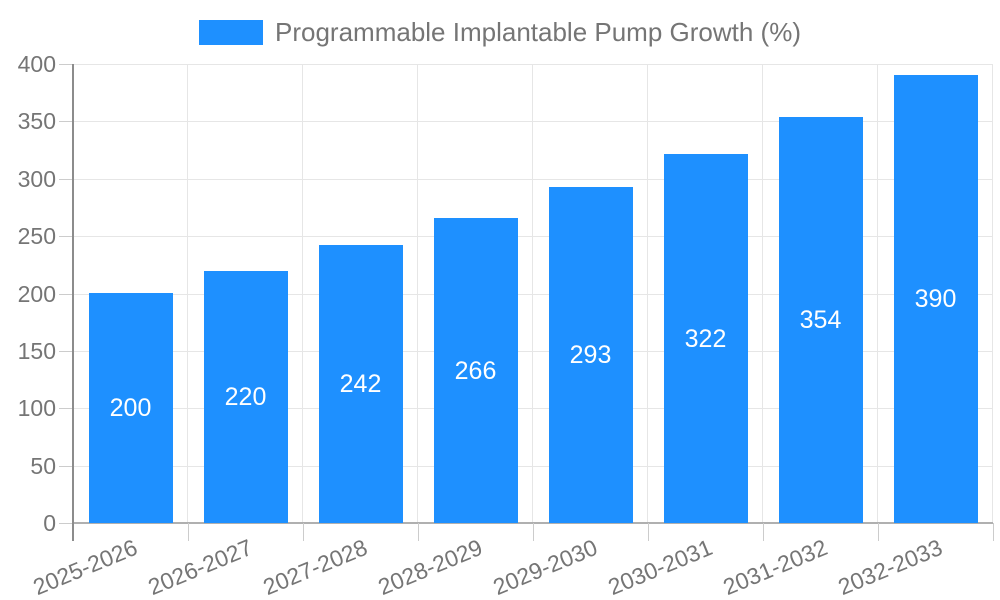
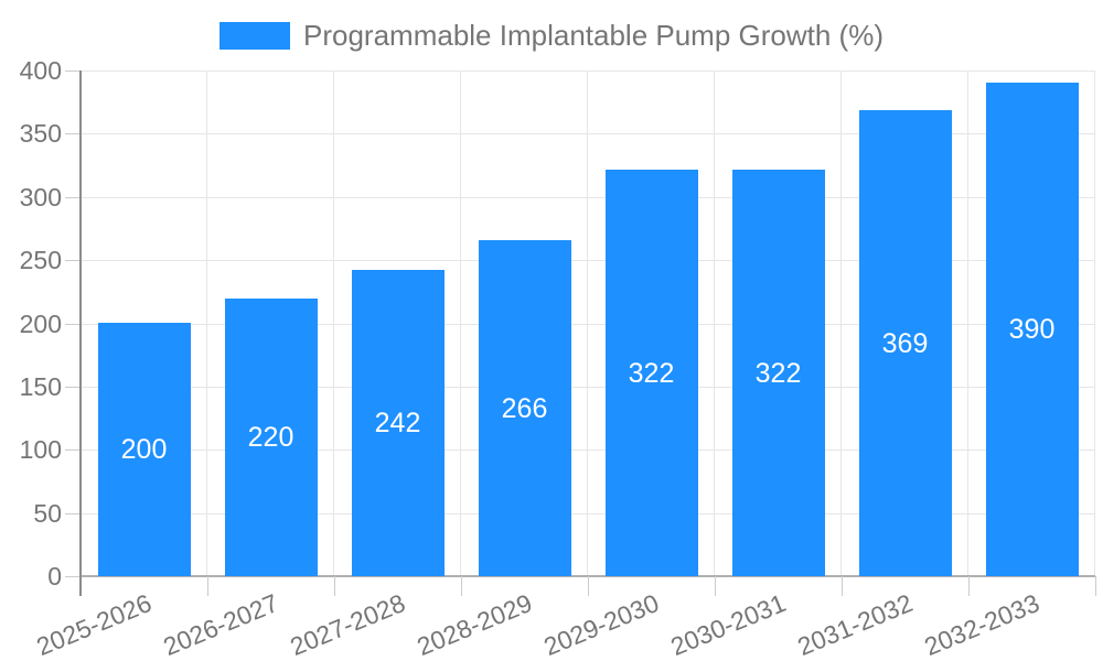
2029-2030: 293 -> 322
2031-2032: 354 -> 369
